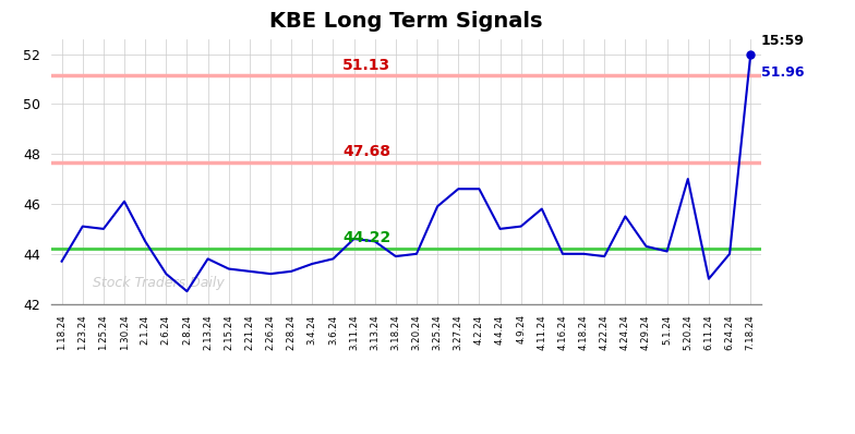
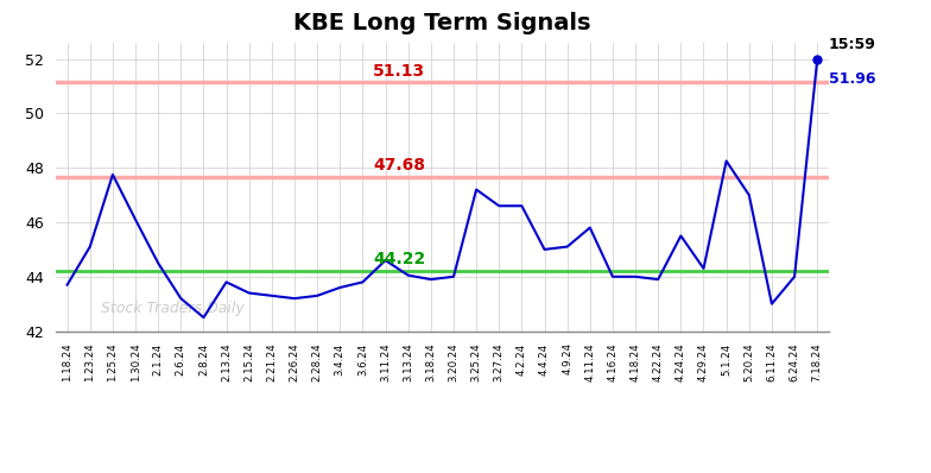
1.25.24: 45.00 -> 47.75
3.13.24: 44.50 -> 44.05
3.25.24: 45.90 -> 47.20
5.1.24: 44.10 -> 48.25
